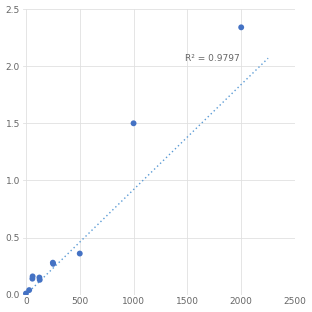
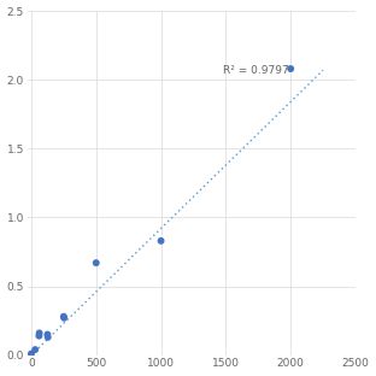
500: 0.36 -> 0.67
1000: 1.50 -> 0.83
2000: 2.34 -> 2.08
